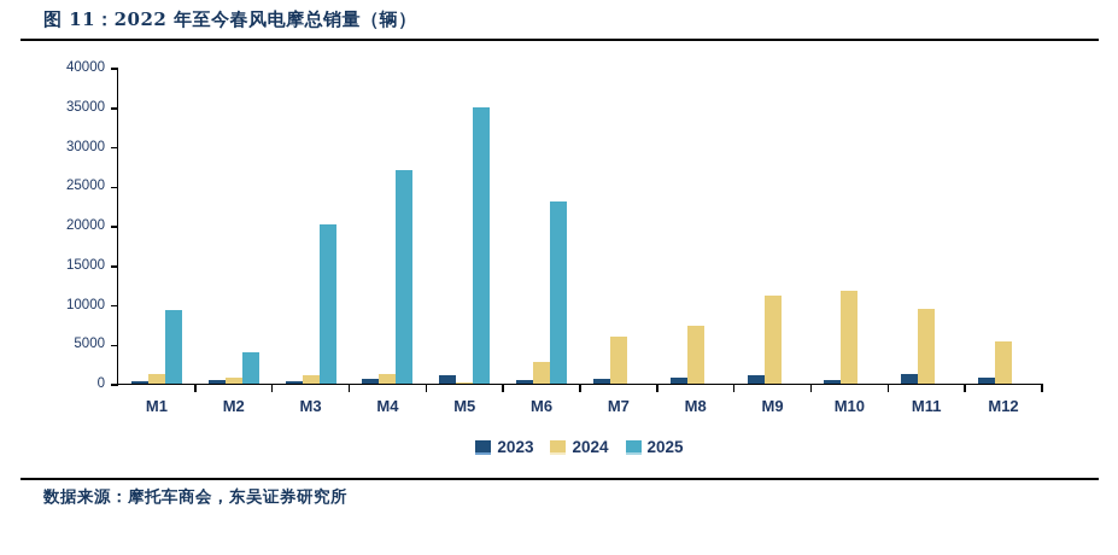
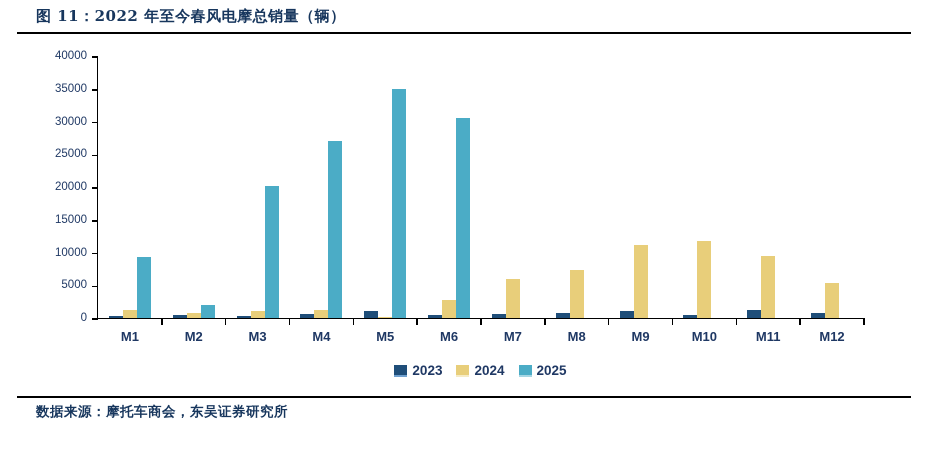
2025/M2: 4000 -> 2000
2025/M6: 23000 -> 31000
